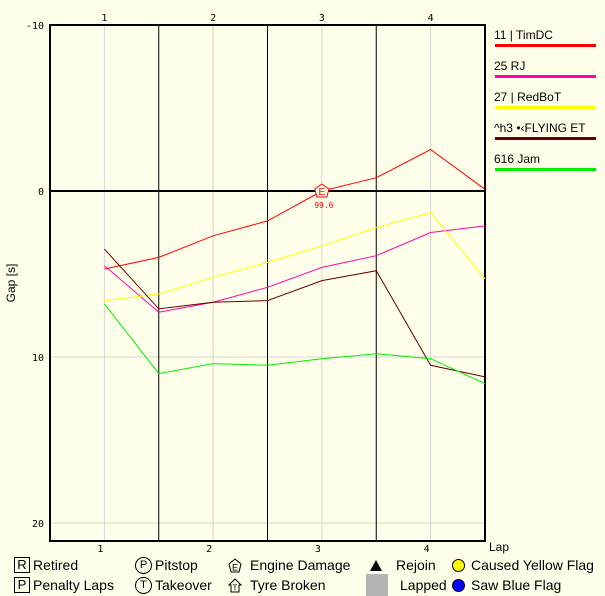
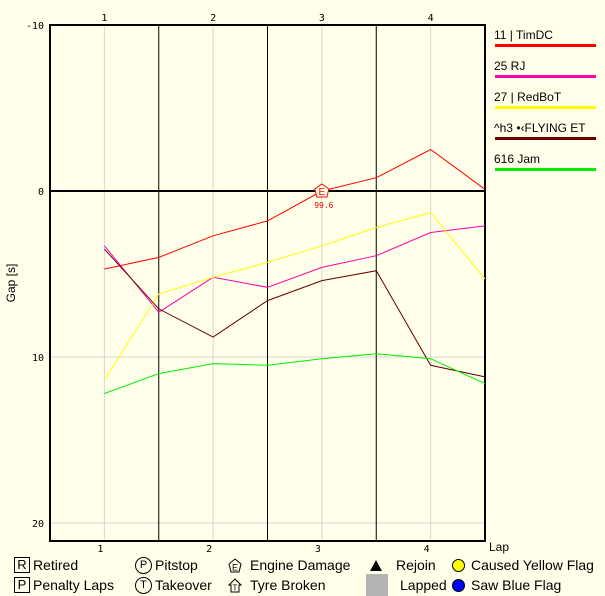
25 RJ/1: 4.5 -> 3.3
27 | RedBoT/1: 6.6 -> 11.4
616 Jam/1: 6.8 -> 12.2
25 RJ/2: 6.7 -> 5.2
^h3 •‹FLYING ET/2: 6.7 -> 8.8
